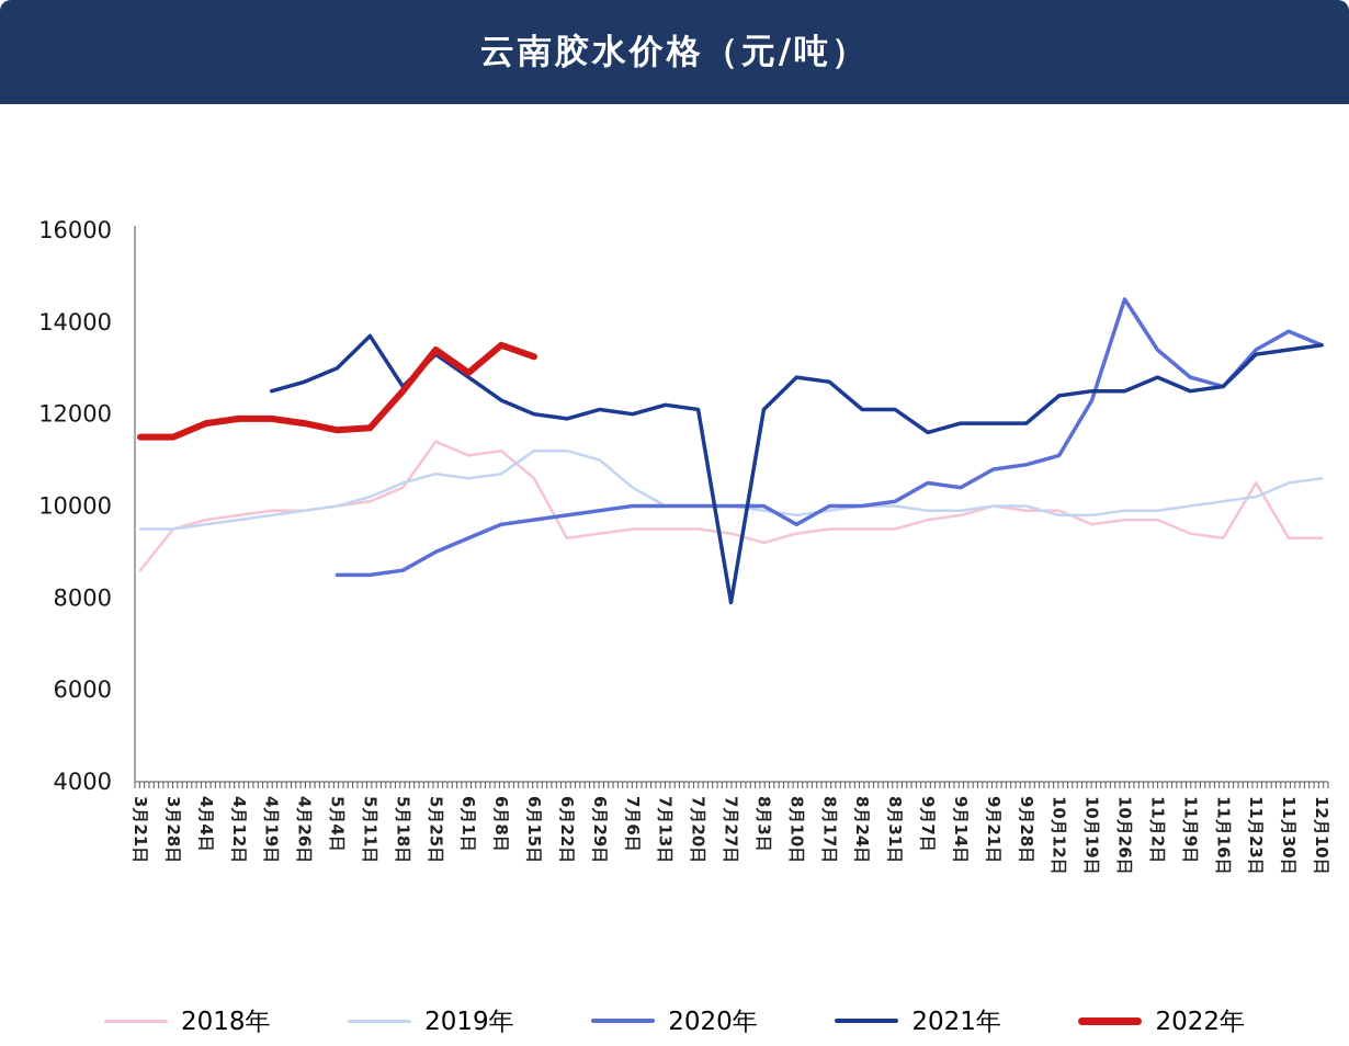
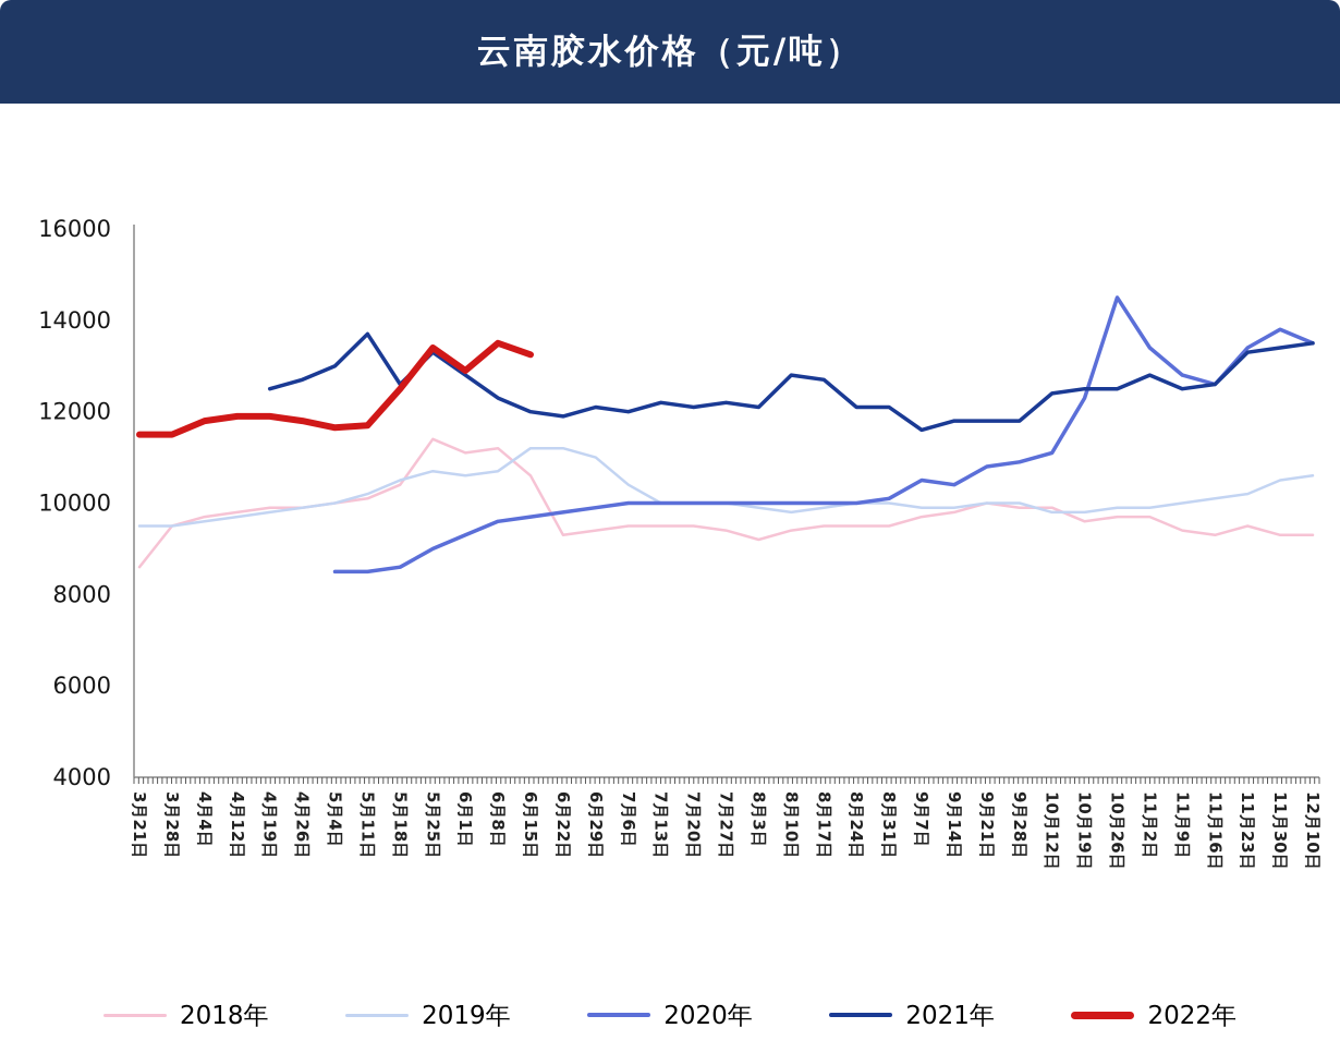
2021年/7月27日: 7900 -> 12200
2020年/8月10日: 9600 -> 10000
2018年/11月23日: 10500 -> 9500
